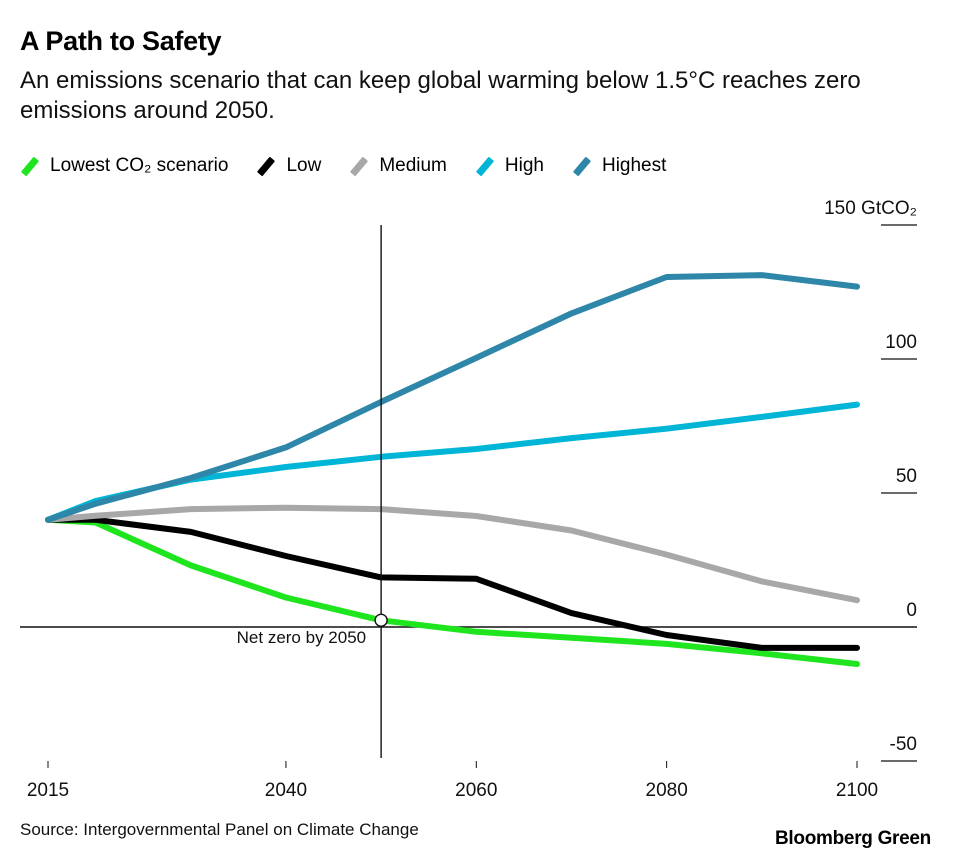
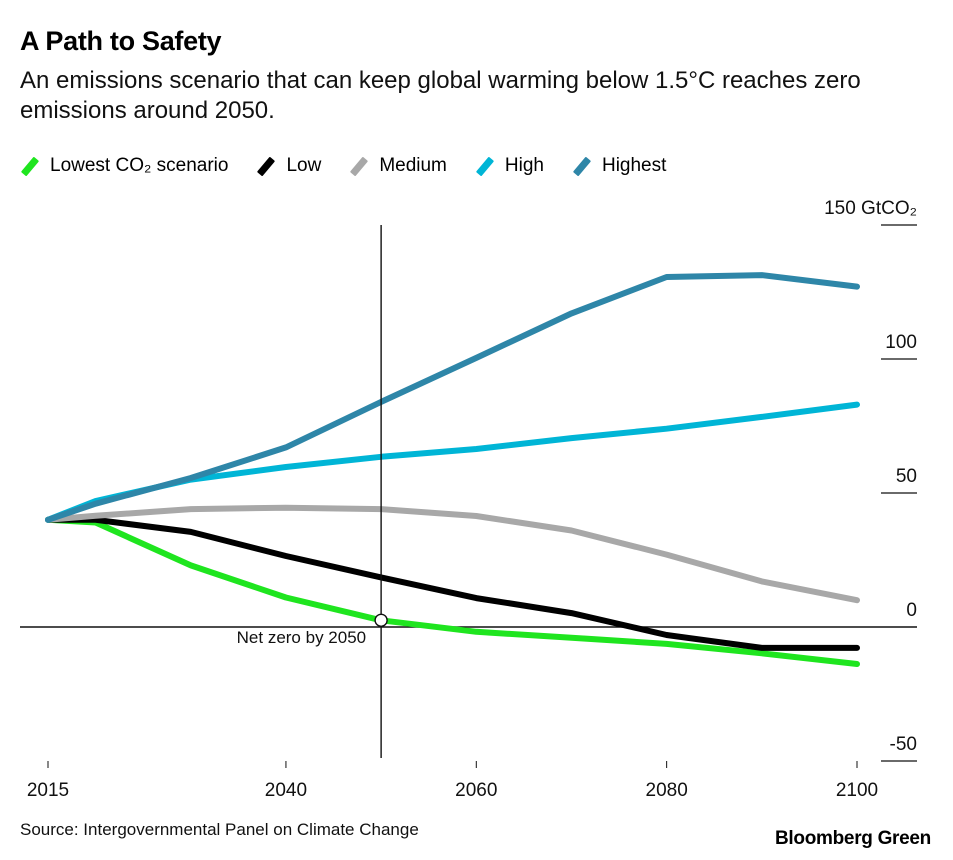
Low/2060: 18 -> 11
